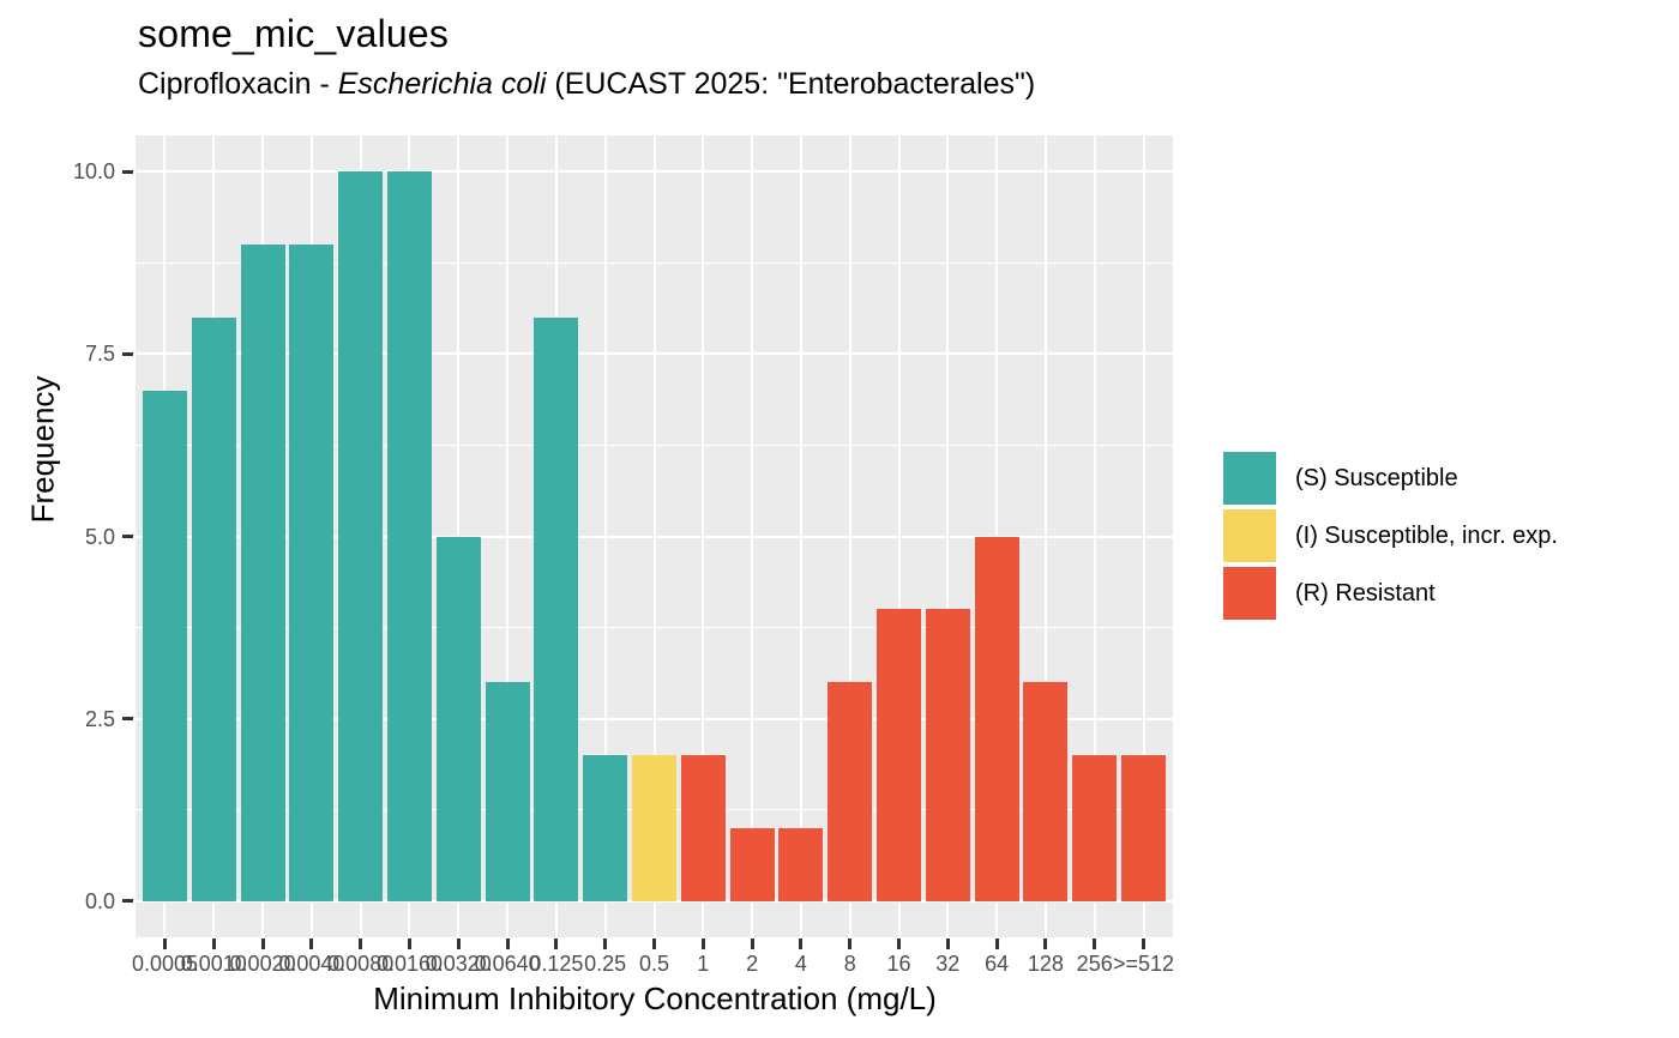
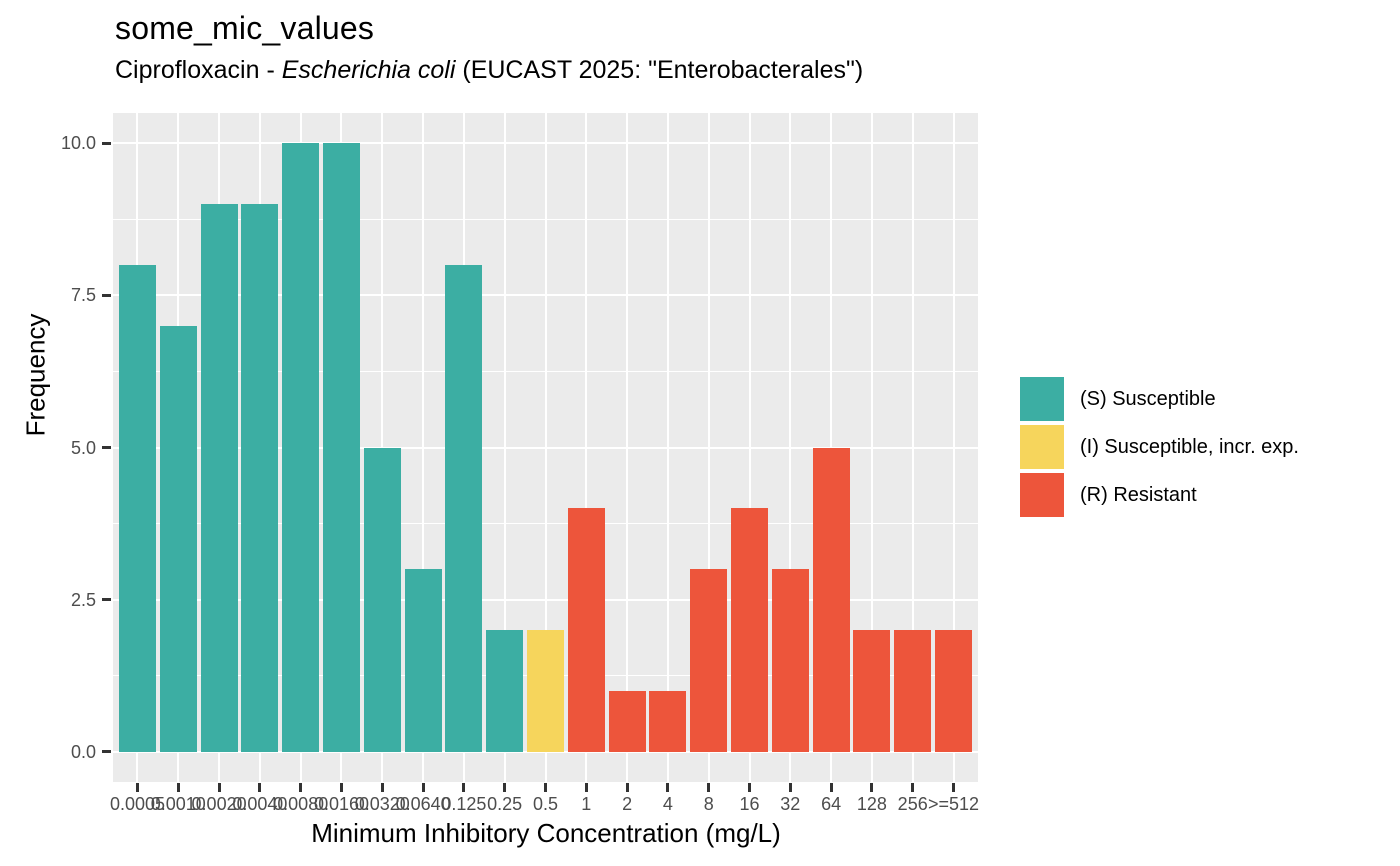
0.0005: 7 -> 8
0.0010: 8 -> 7
1: 2 -> 4
32: 4 -> 3
128: 3 -> 2
